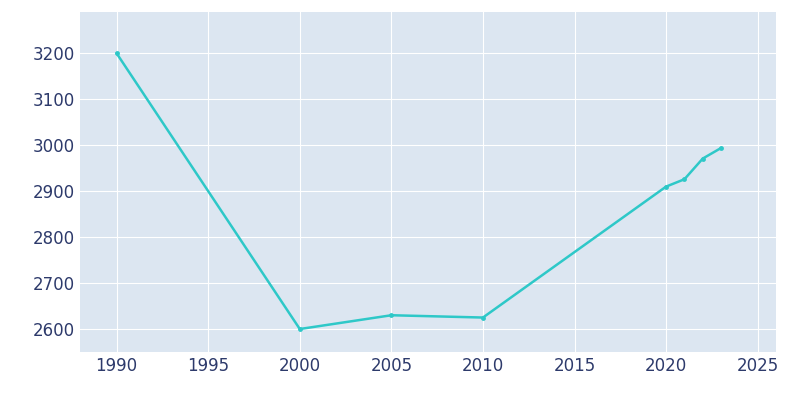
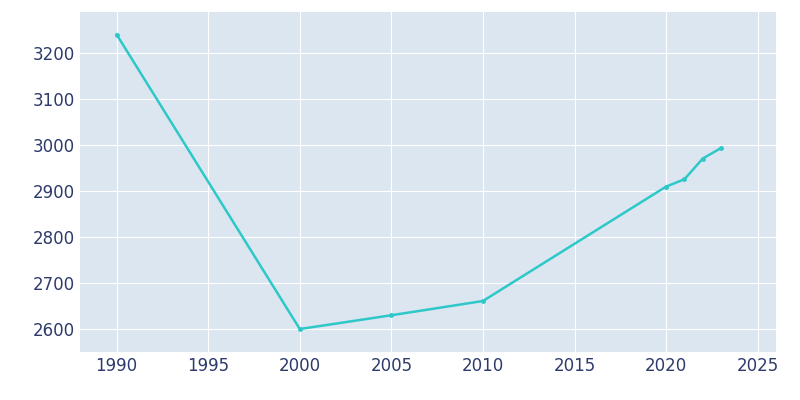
1990: 3200 -> 3241
2010: 2625 -> 2661
